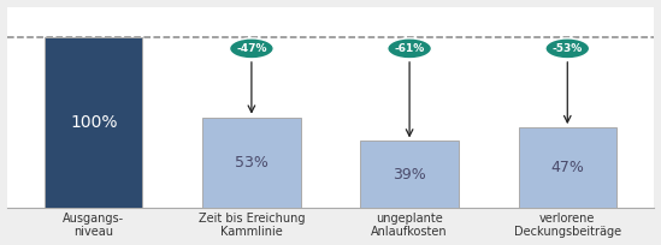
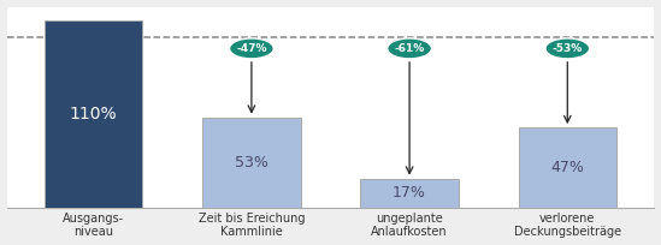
Ausgangs- niveau: 100% -> 110%
ungeplante Anlaufkosten: 39% -> 17%
